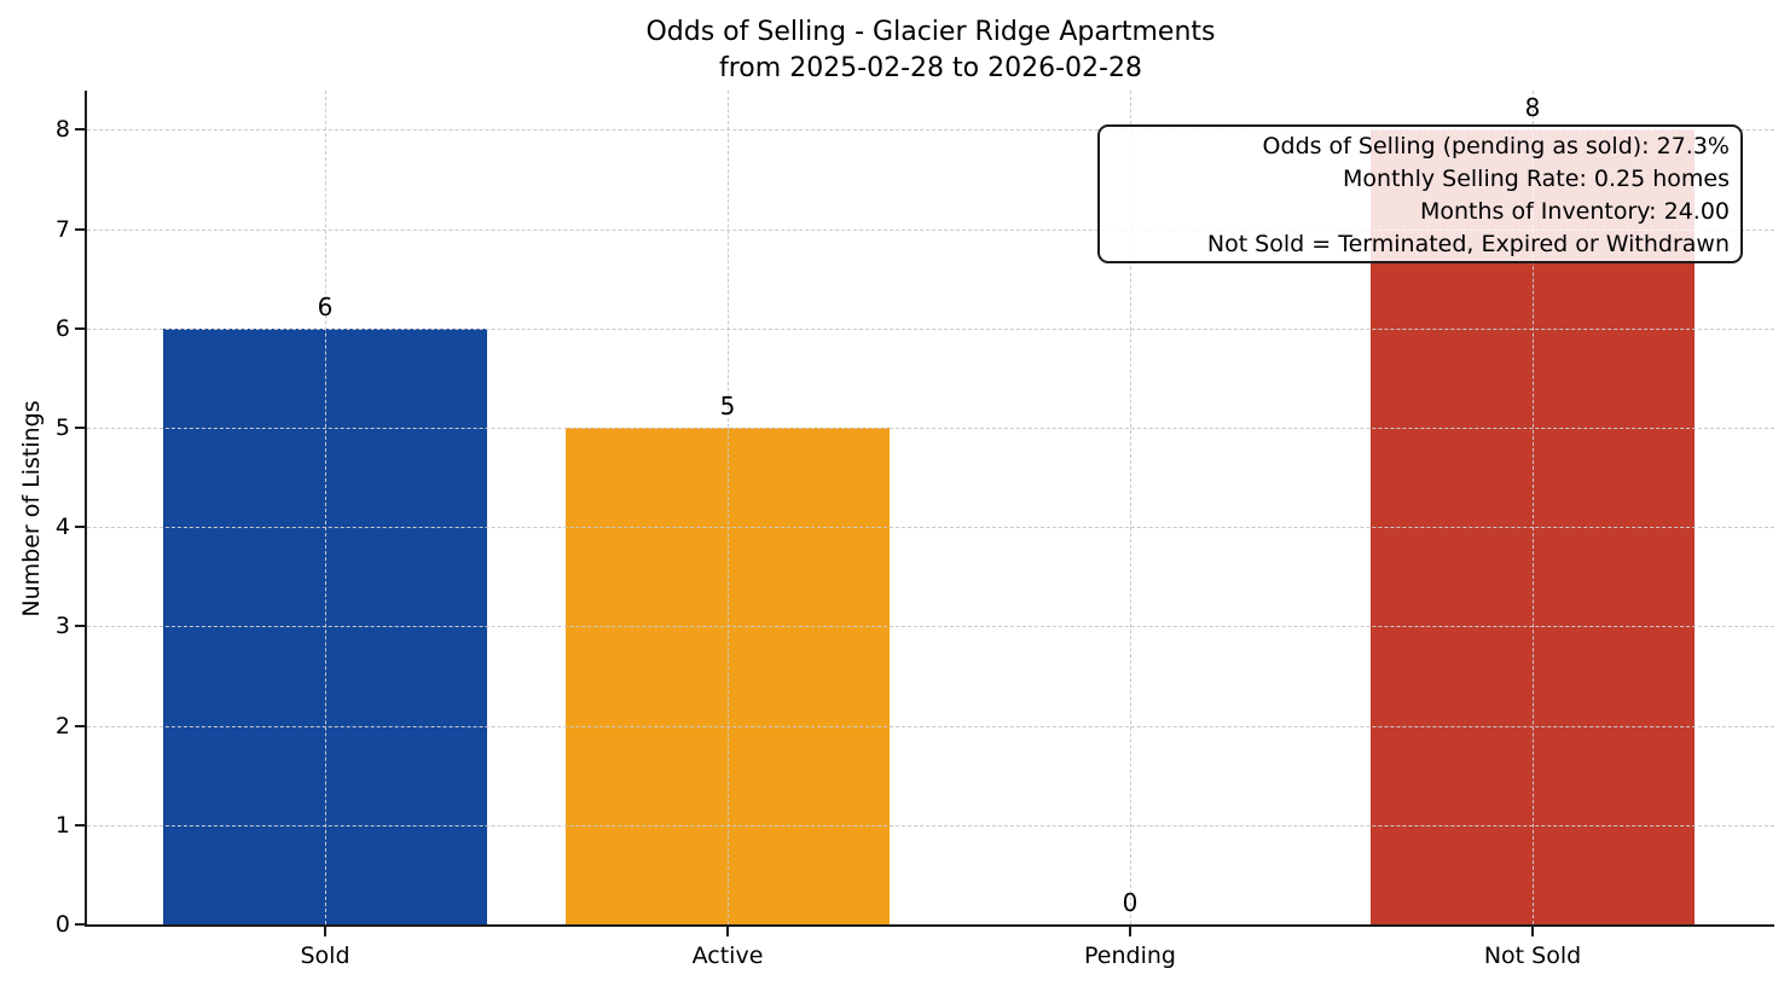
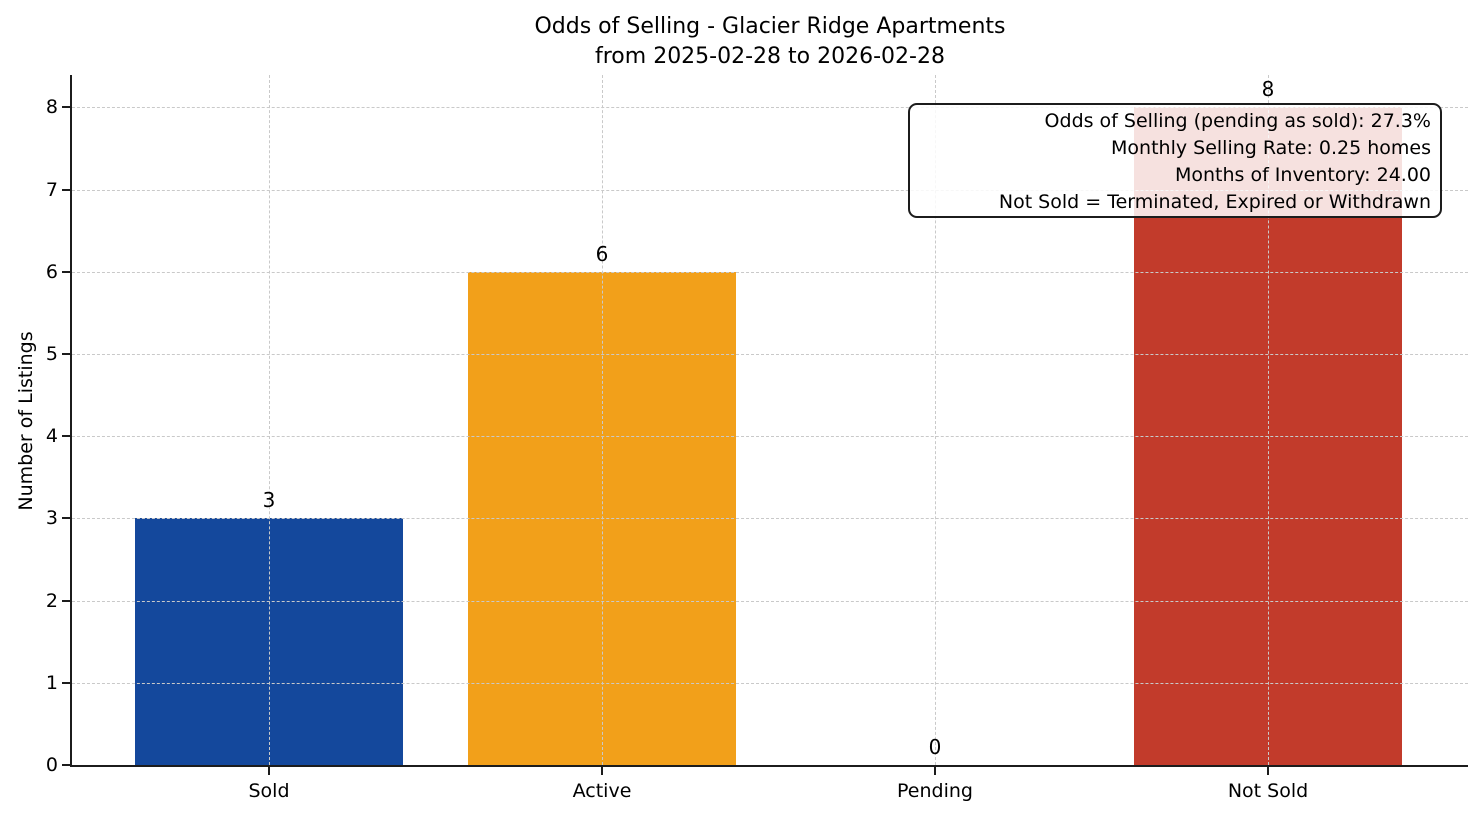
Sold: 6 -> 3
Active: 5 -> 6
